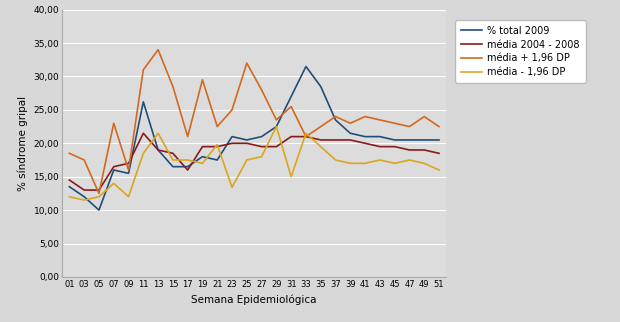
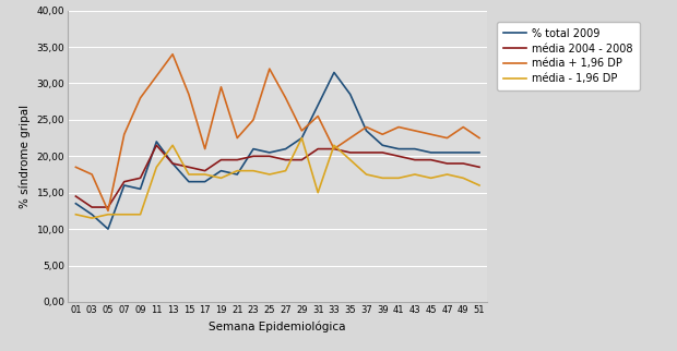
média - 1,96 DP/07: 14,0 -> 12,0
média + 1,96 DP/09: 16,0 -> 28,0
% total 2009/11: 26,2 -> 22,0
média 2004 - 2008/17: 16,0 -> 18,0
média - 1,96 DP/21: 19,8 -> 18,0
média - 1,96 DP/23: 13,4 -> 18,0
